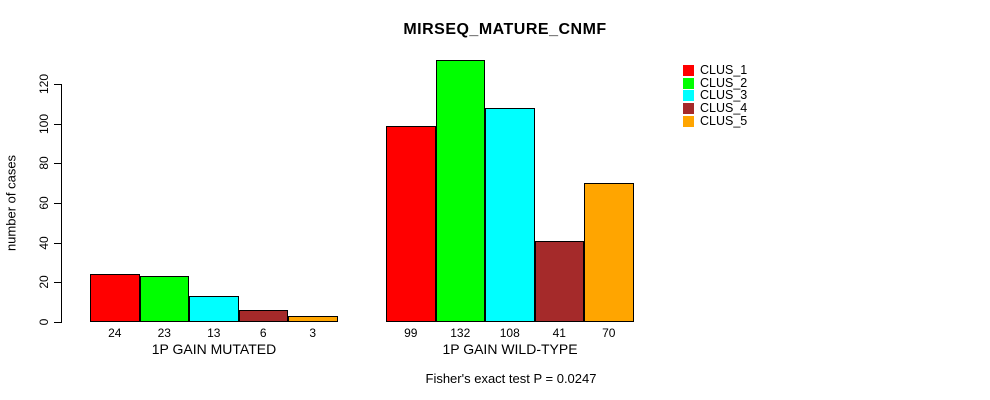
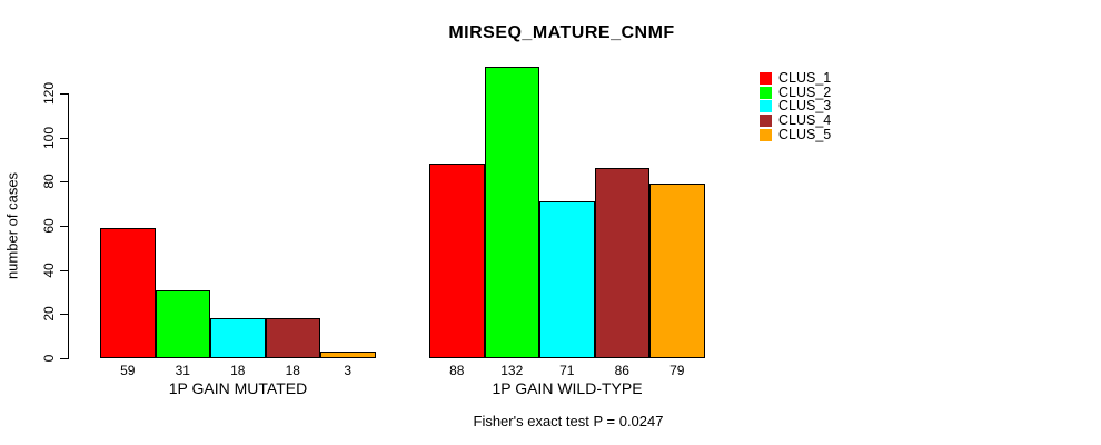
CLUS_1/1P GAIN MUTATED: 24 -> 59
CLUS_2/1P GAIN MUTATED: 23 -> 31
CLUS_3/1P GAIN MUTATED: 13 -> 18
CLUS_4/1P GAIN MUTATED: 6 -> 18
CLUS_1/1P GAIN WILD-TYPE: 99 -> 88
CLUS_3/1P GAIN WILD-TYPE: 108 -> 71
CLUS_4/1P GAIN WILD-TYPE: 41 -> 86
CLUS_5/1P GAIN WILD-TYPE: 70 -> 79
